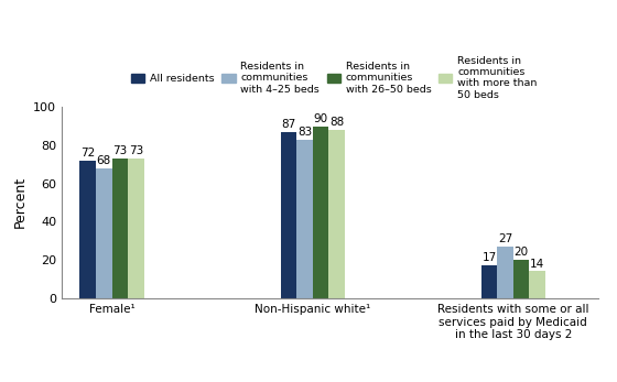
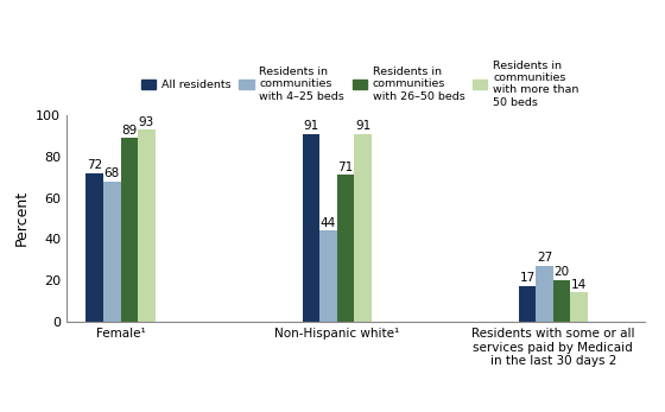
Residents in communities with 26–50 beds/Female¹: 73 -> 89
Residents in communities with more than 50 beds/Female¹: 73 -> 93
All residents/Non-Hispanic white¹: 87 -> 91
Residents in communities with 4–25 beds/Non-Hispanic white¹: 83 -> 44
Residents in communities with 26–50 beds/Non-Hispanic white¹: 90 -> 71
Residents in communities with more than 50 beds/Non-Hispanic white¹: 88 -> 91
